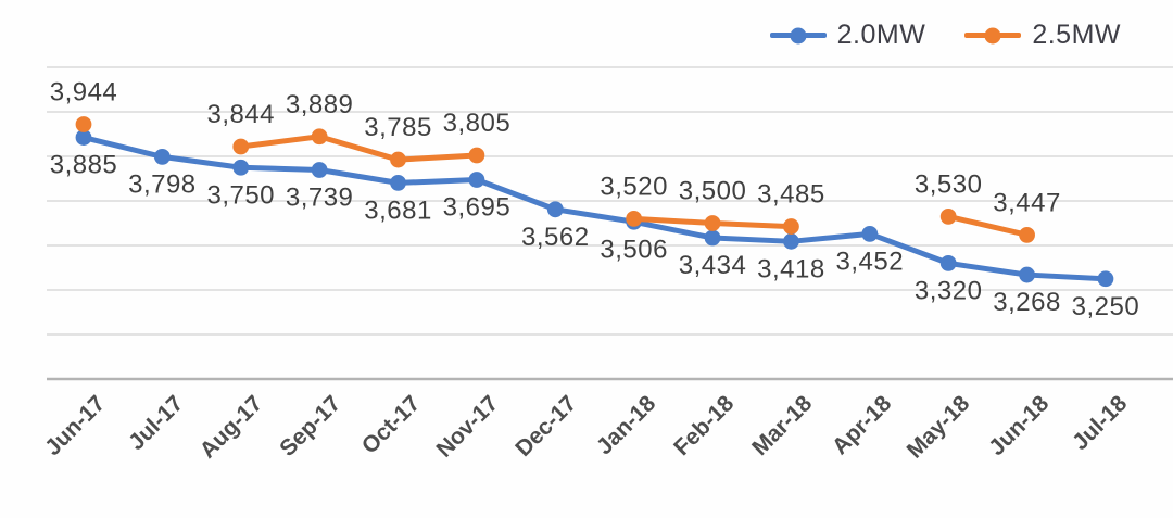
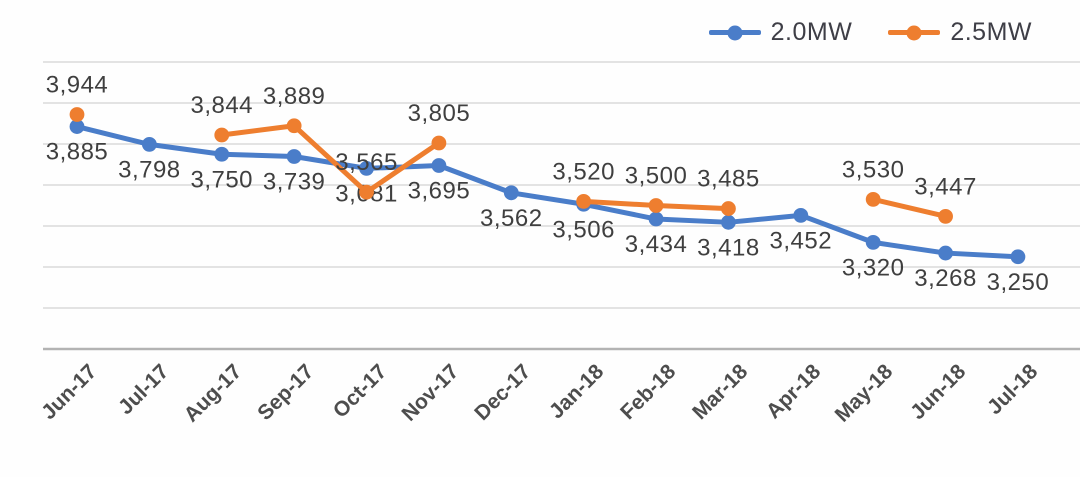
2.5MW/Oct-17: 3,785 -> 3,565
